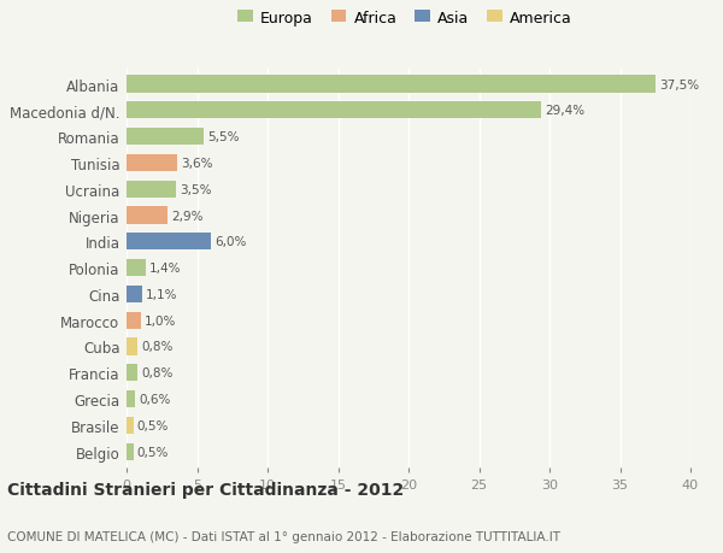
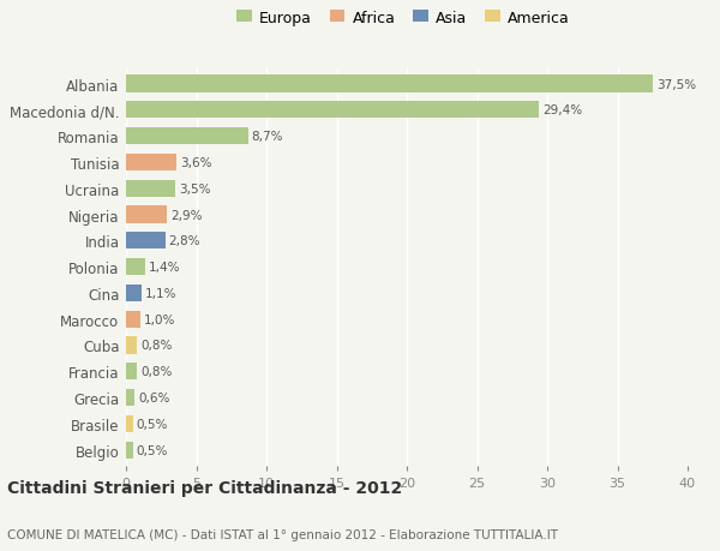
Romania: 5,5% -> 8,7%
India: 6,0% -> 2,8%
